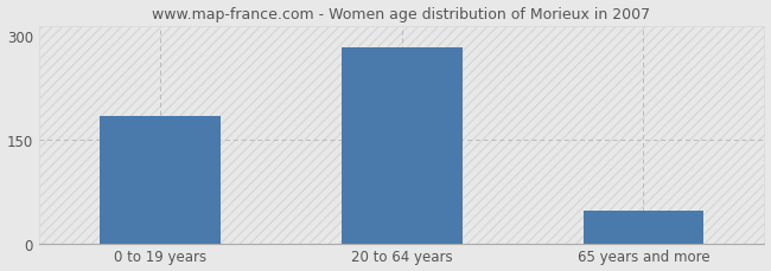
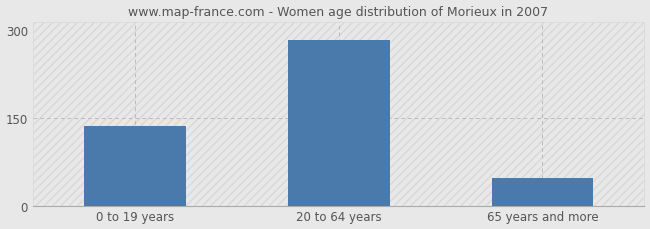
0 to 19 years: 184 -> 137
